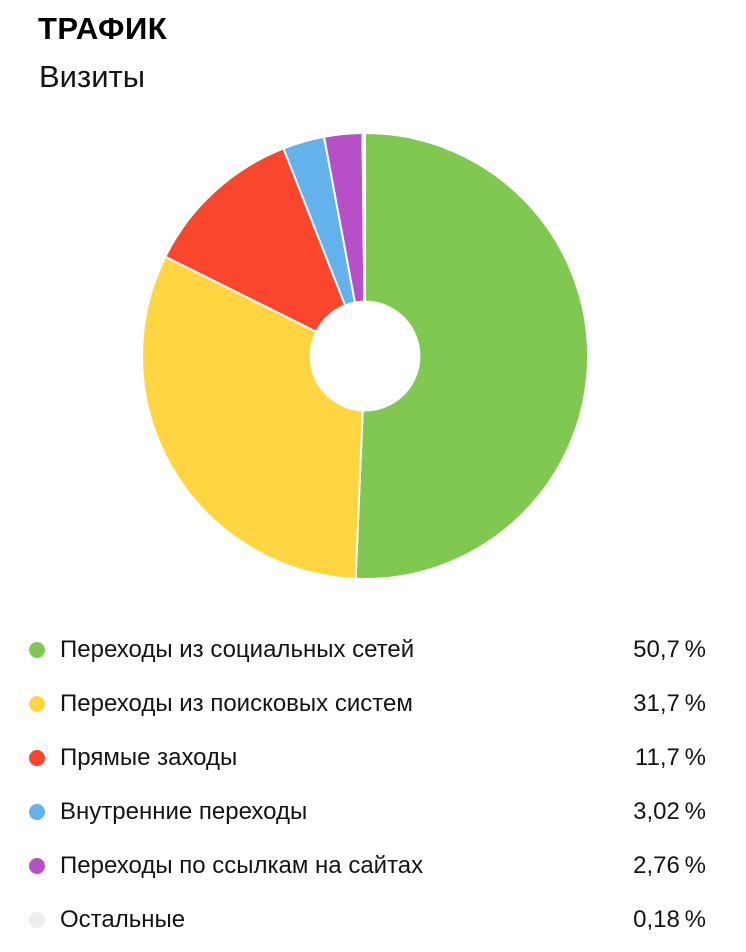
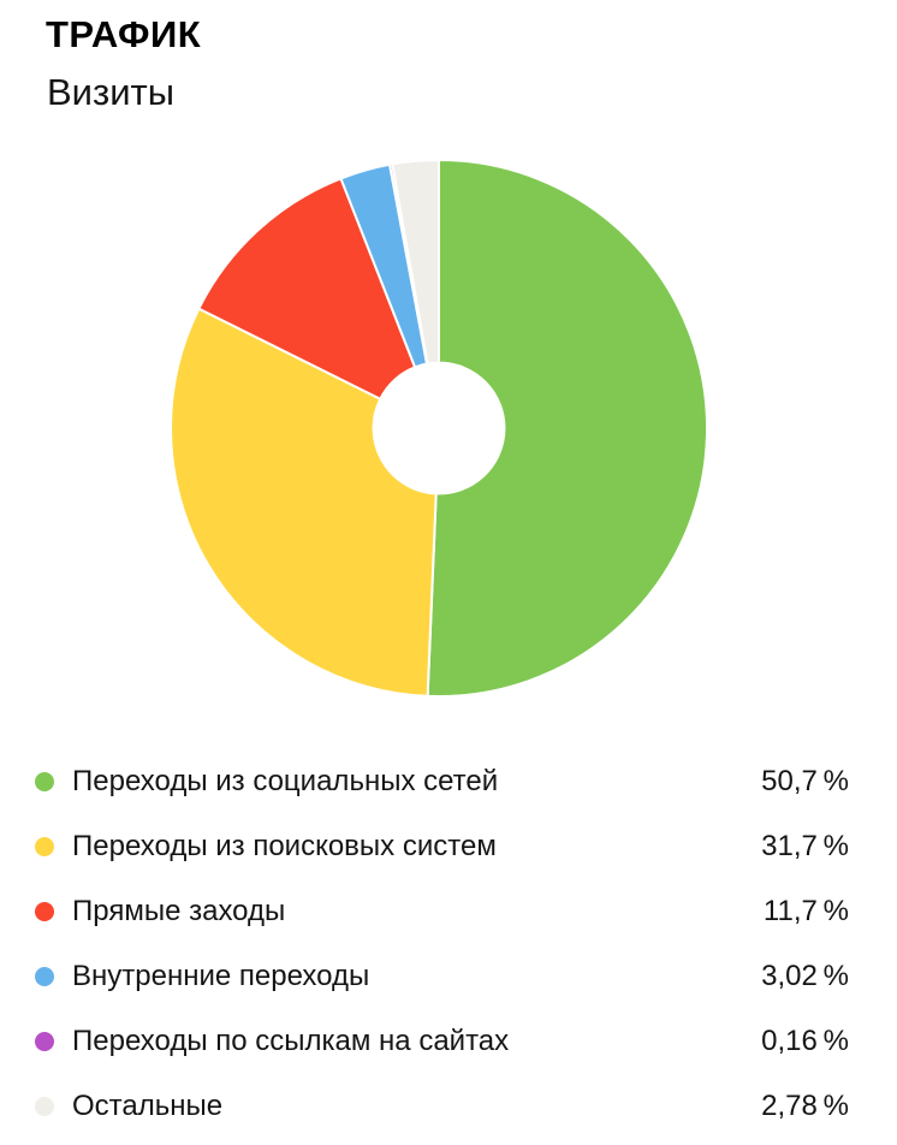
Переходы по ссылкам на сайтах: 2,76 -> 0,16
Остальные: 0,18 -> 2,78
